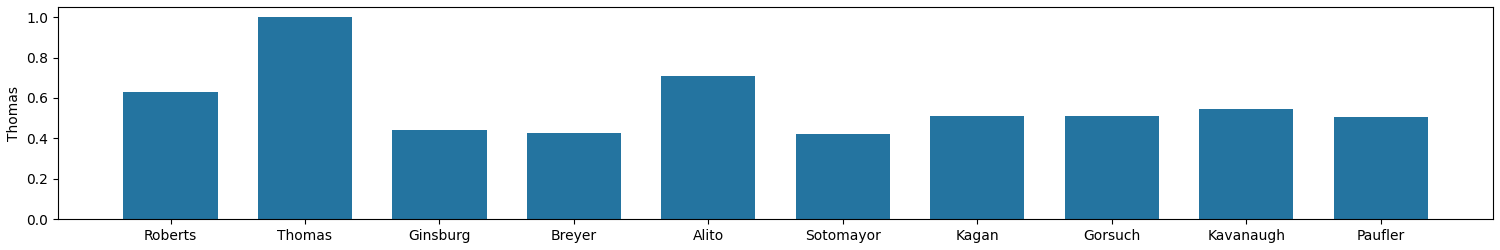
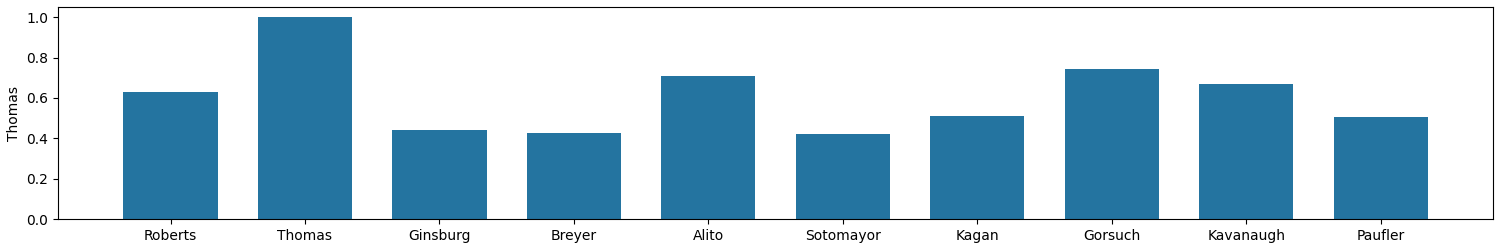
Gorsuch: 0.510 -> 0.744
Kavanaugh: 0.545 -> 0.667
